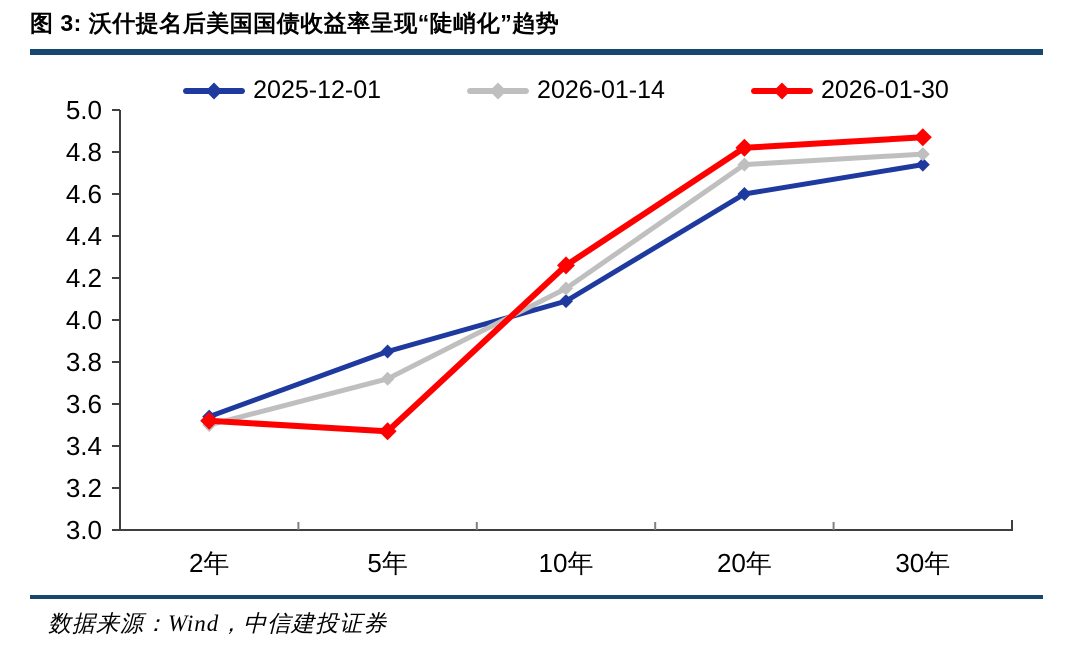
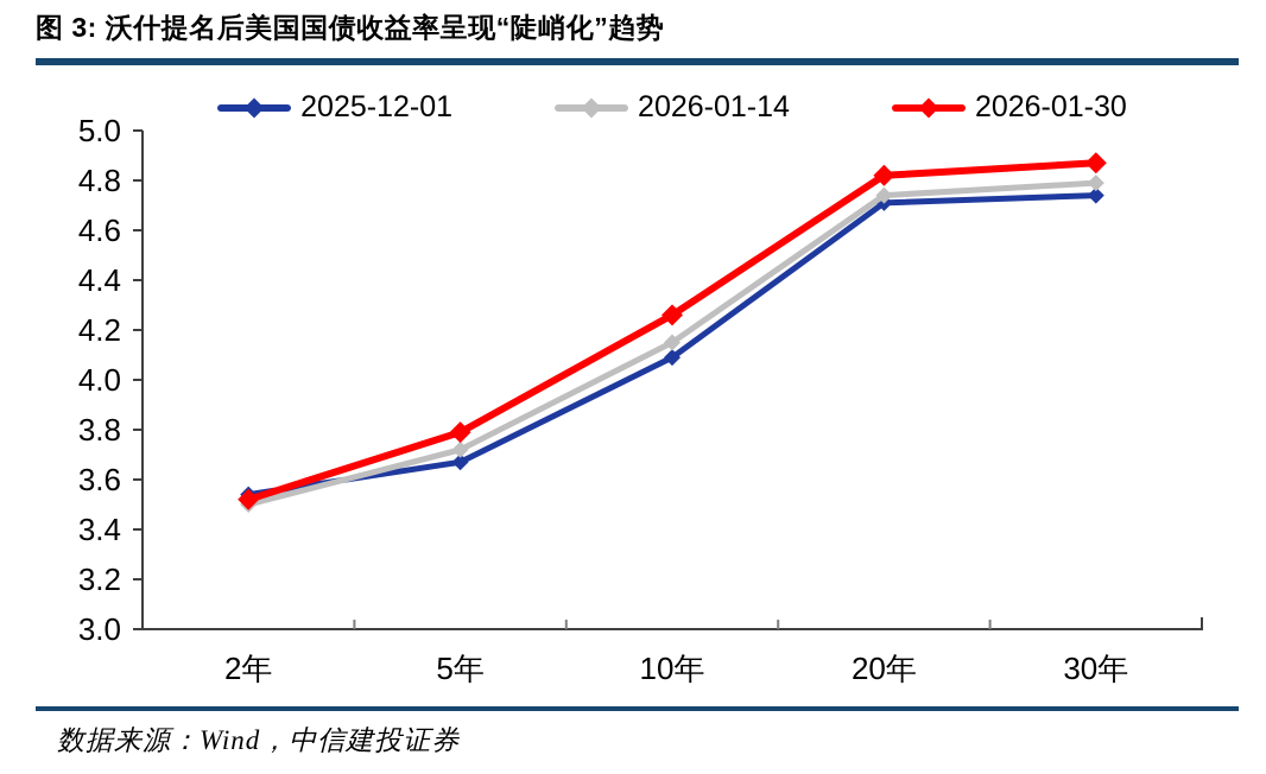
2025-12-01/5年: 3.85 -> 3.67
2026-01-30/5年: 3.47 -> 3.79
2025-12-01/20年: 4.60 -> 4.71
